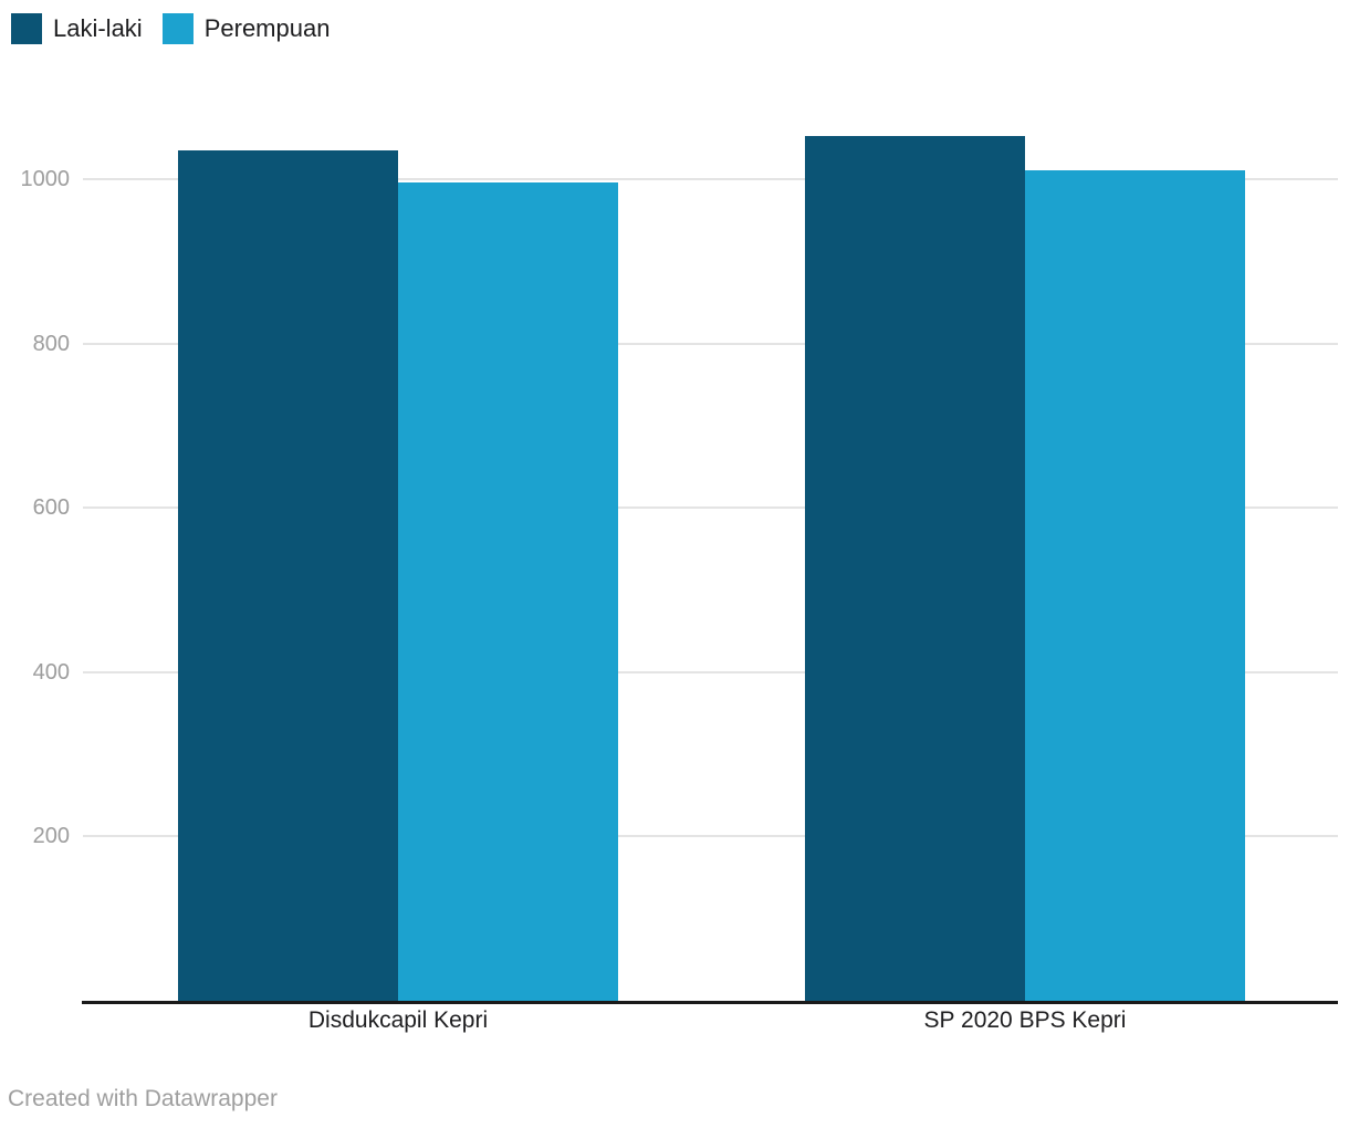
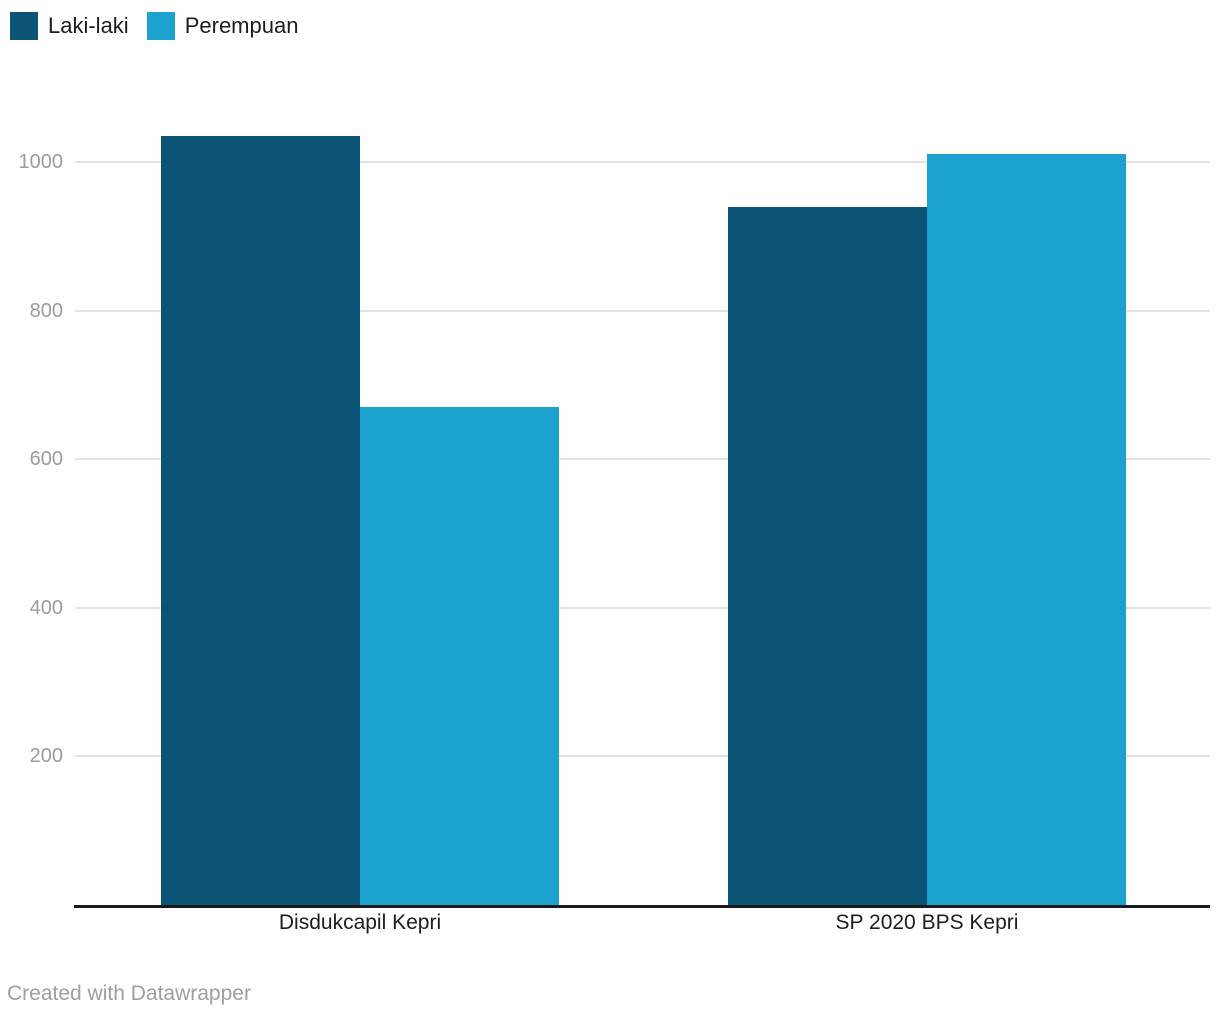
Perempuan/Disdukcapil Kepri: 1000 -> 670
Laki-laki/SP 2020 BPS Kepri: 1050 -> 940
